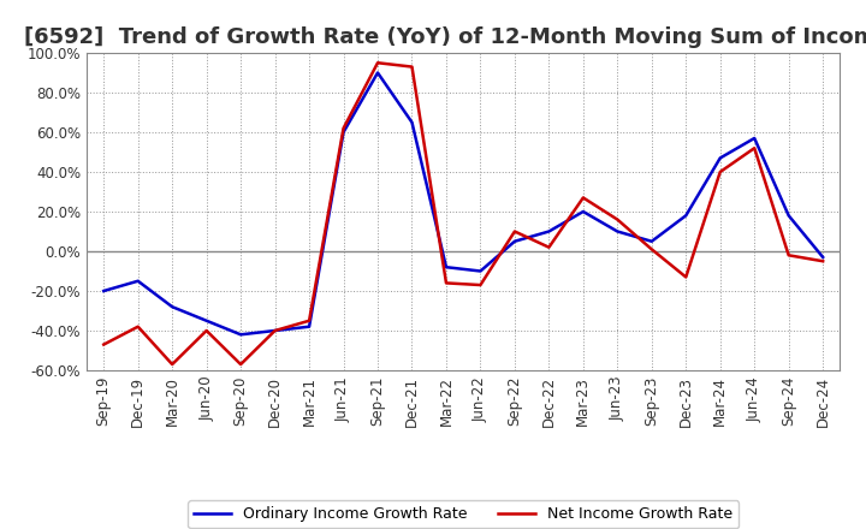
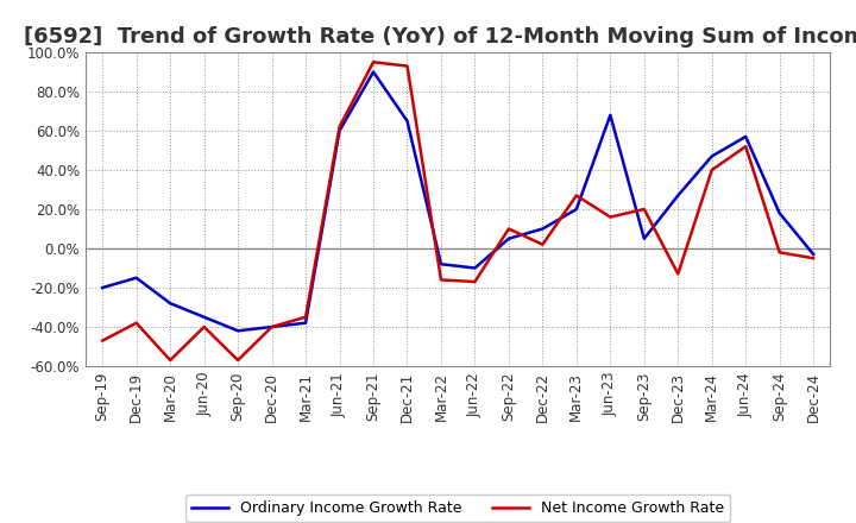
Ordinary Income Growth Rate/Jun-23: 10% -> 68%
Net Income Growth Rate/Sep-23: 1% -> 20%
Ordinary Income Growth Rate/Dec-23: 18% -> 27%
